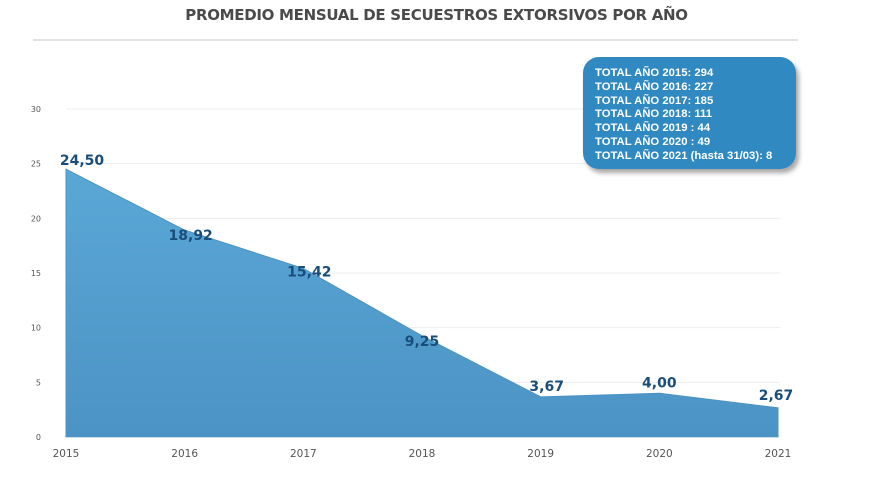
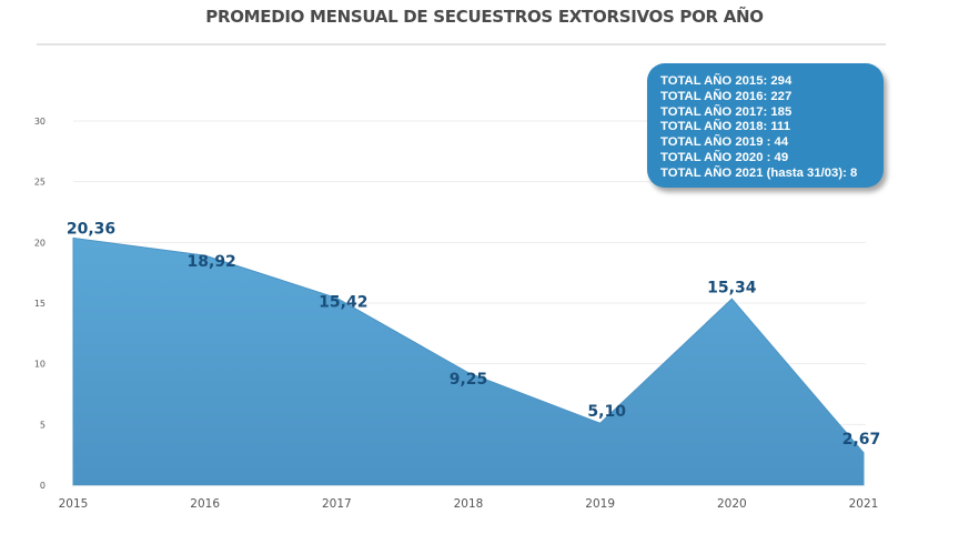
2015: 24,50 -> 20,36
2019: 3,67 -> 5,10
2020: 4,00 -> 15,34
